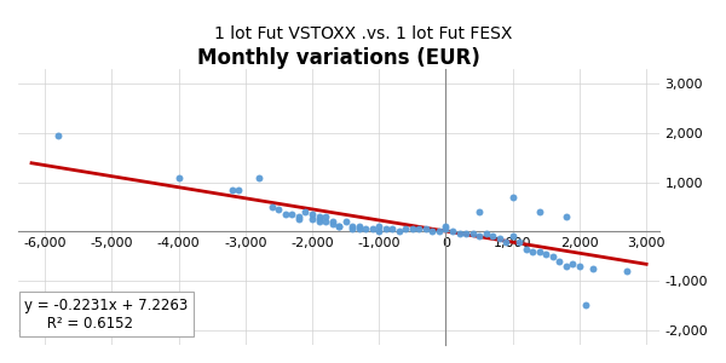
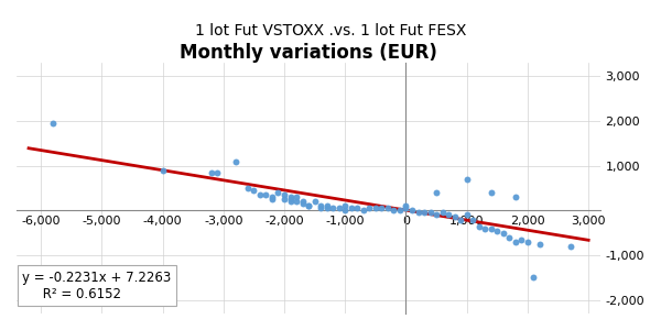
-4,000: 1,100 -> 900
